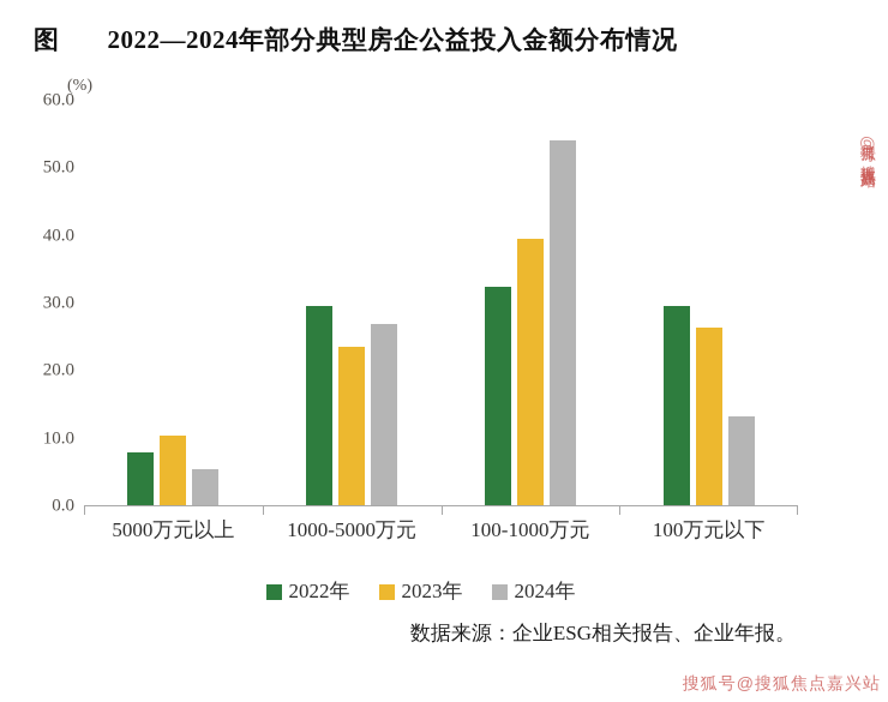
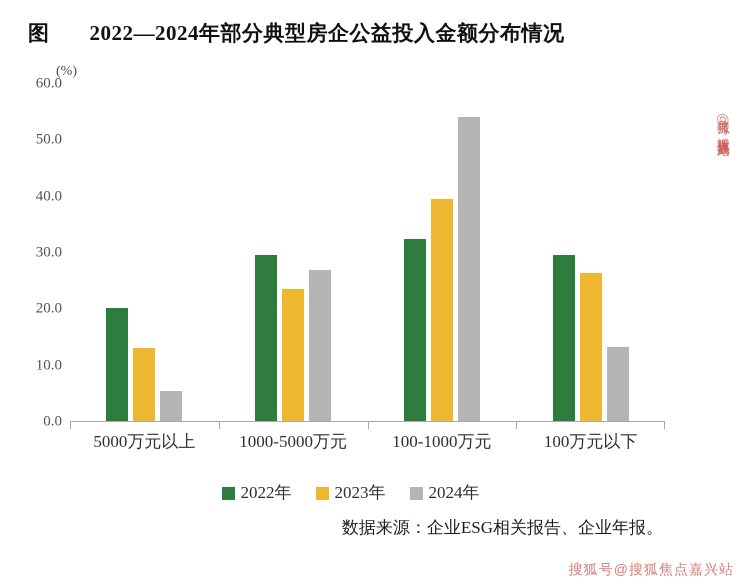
2022年/5000万元以上: 8 -> 20
2023年/5000万元以上: 10 -> 13
